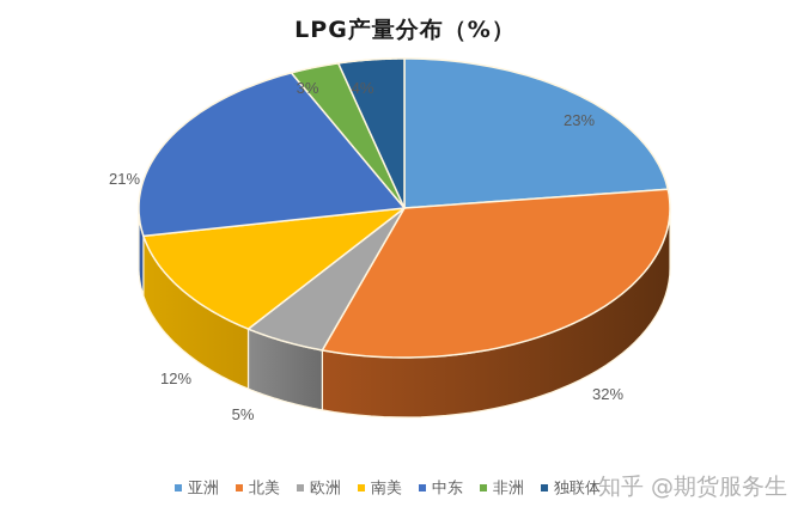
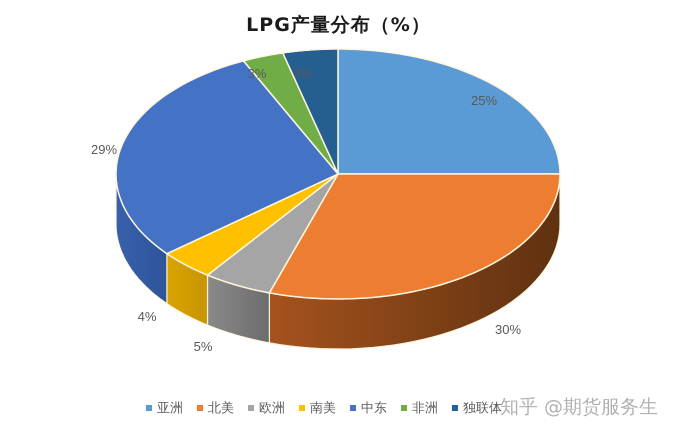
亚洲: 23% -> 25%
北美: 32% -> 30%
南美: 12% -> 4%
中东: 21% -> 29%
